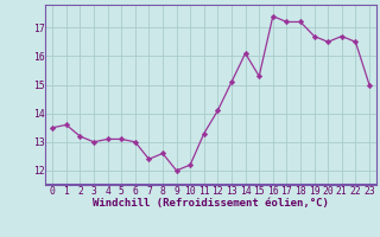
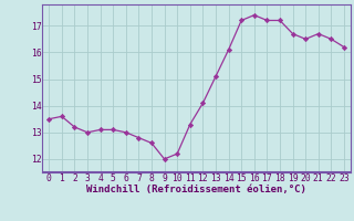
7: 12.4 -> 12.8
15: 15.3 -> 17.2
23: 15.0 -> 16.2
